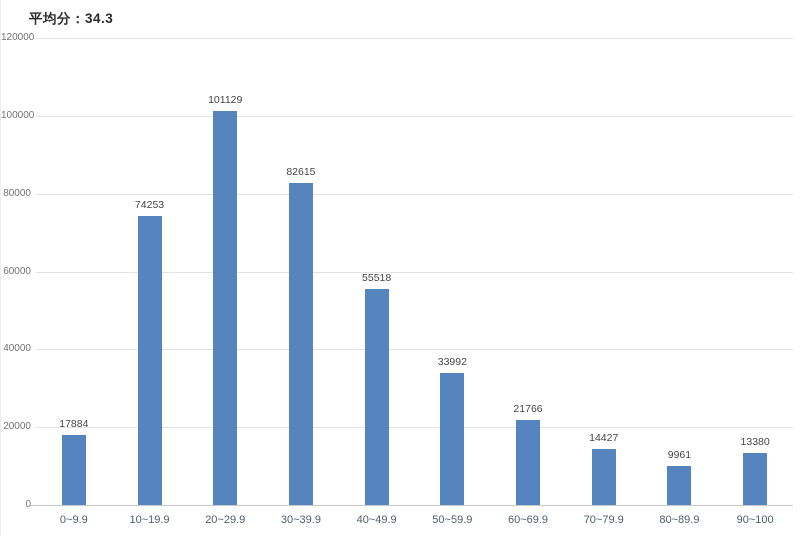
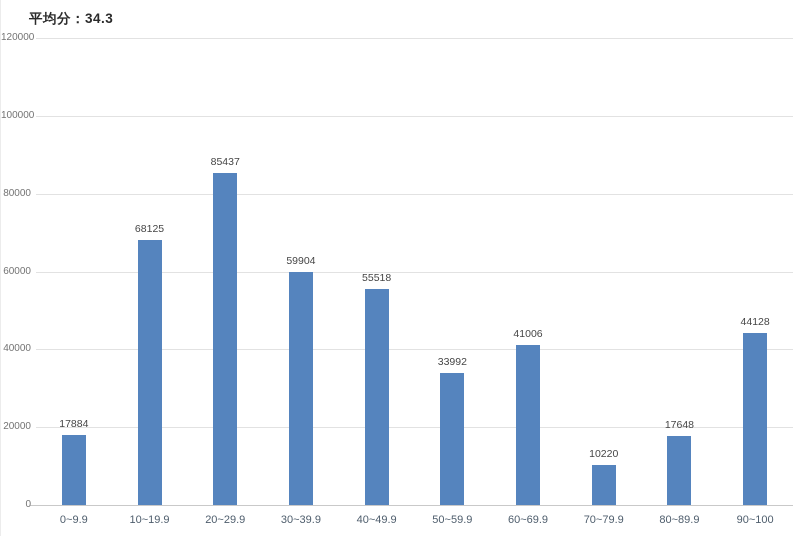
10~19.9: 74253 -> 68125
20~29.9: 101129 -> 85437
30~39.9: 82615 -> 59904
60~69.9: 21766 -> 41006
70~79.9: 14427 -> 10220
80~89.9: 9961 -> 17648
90~100: 13380 -> 44128
